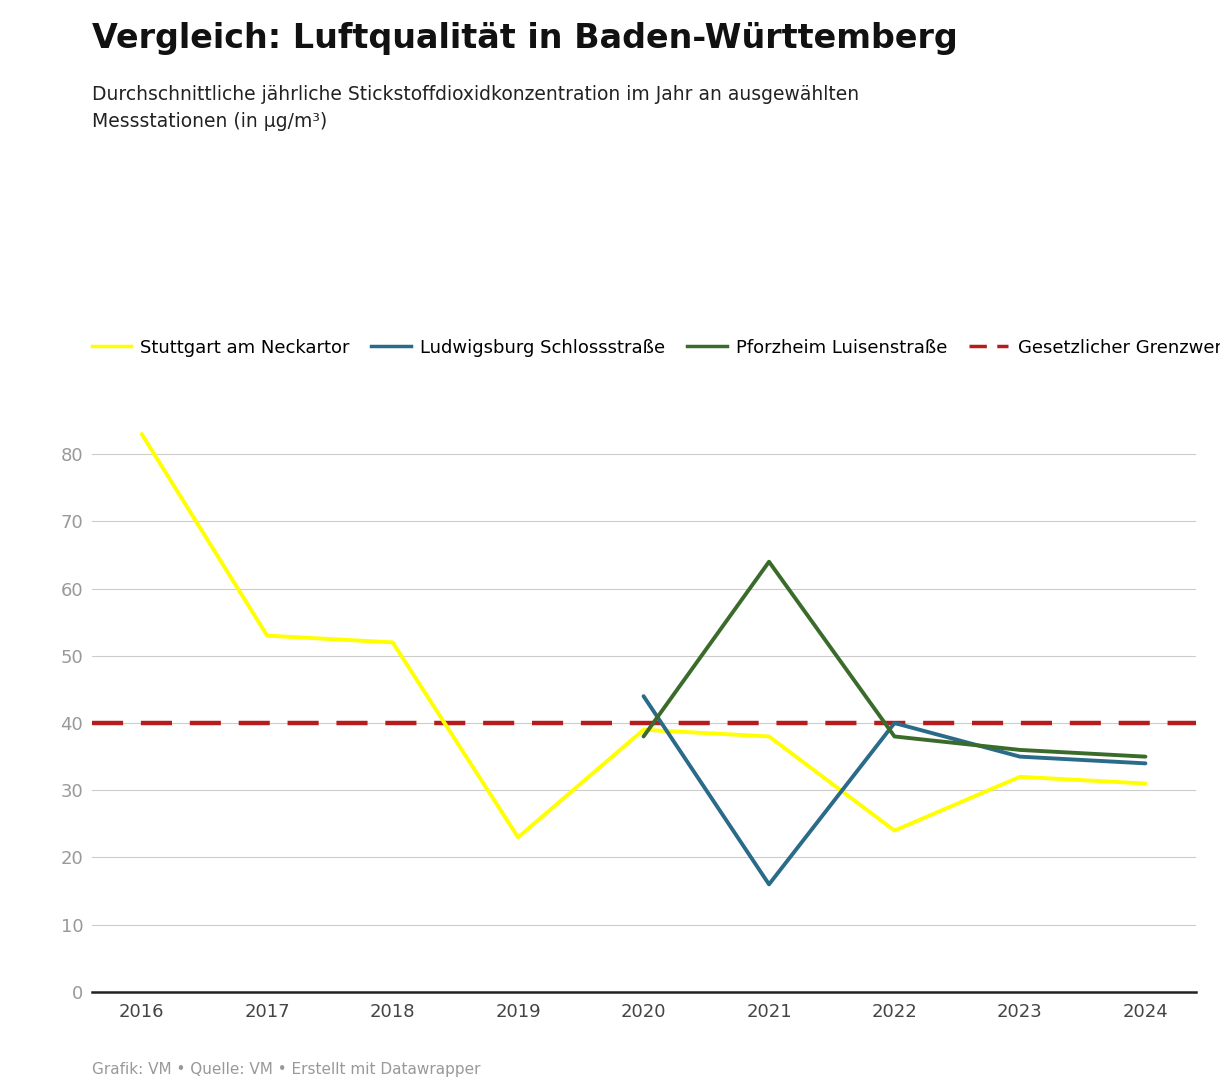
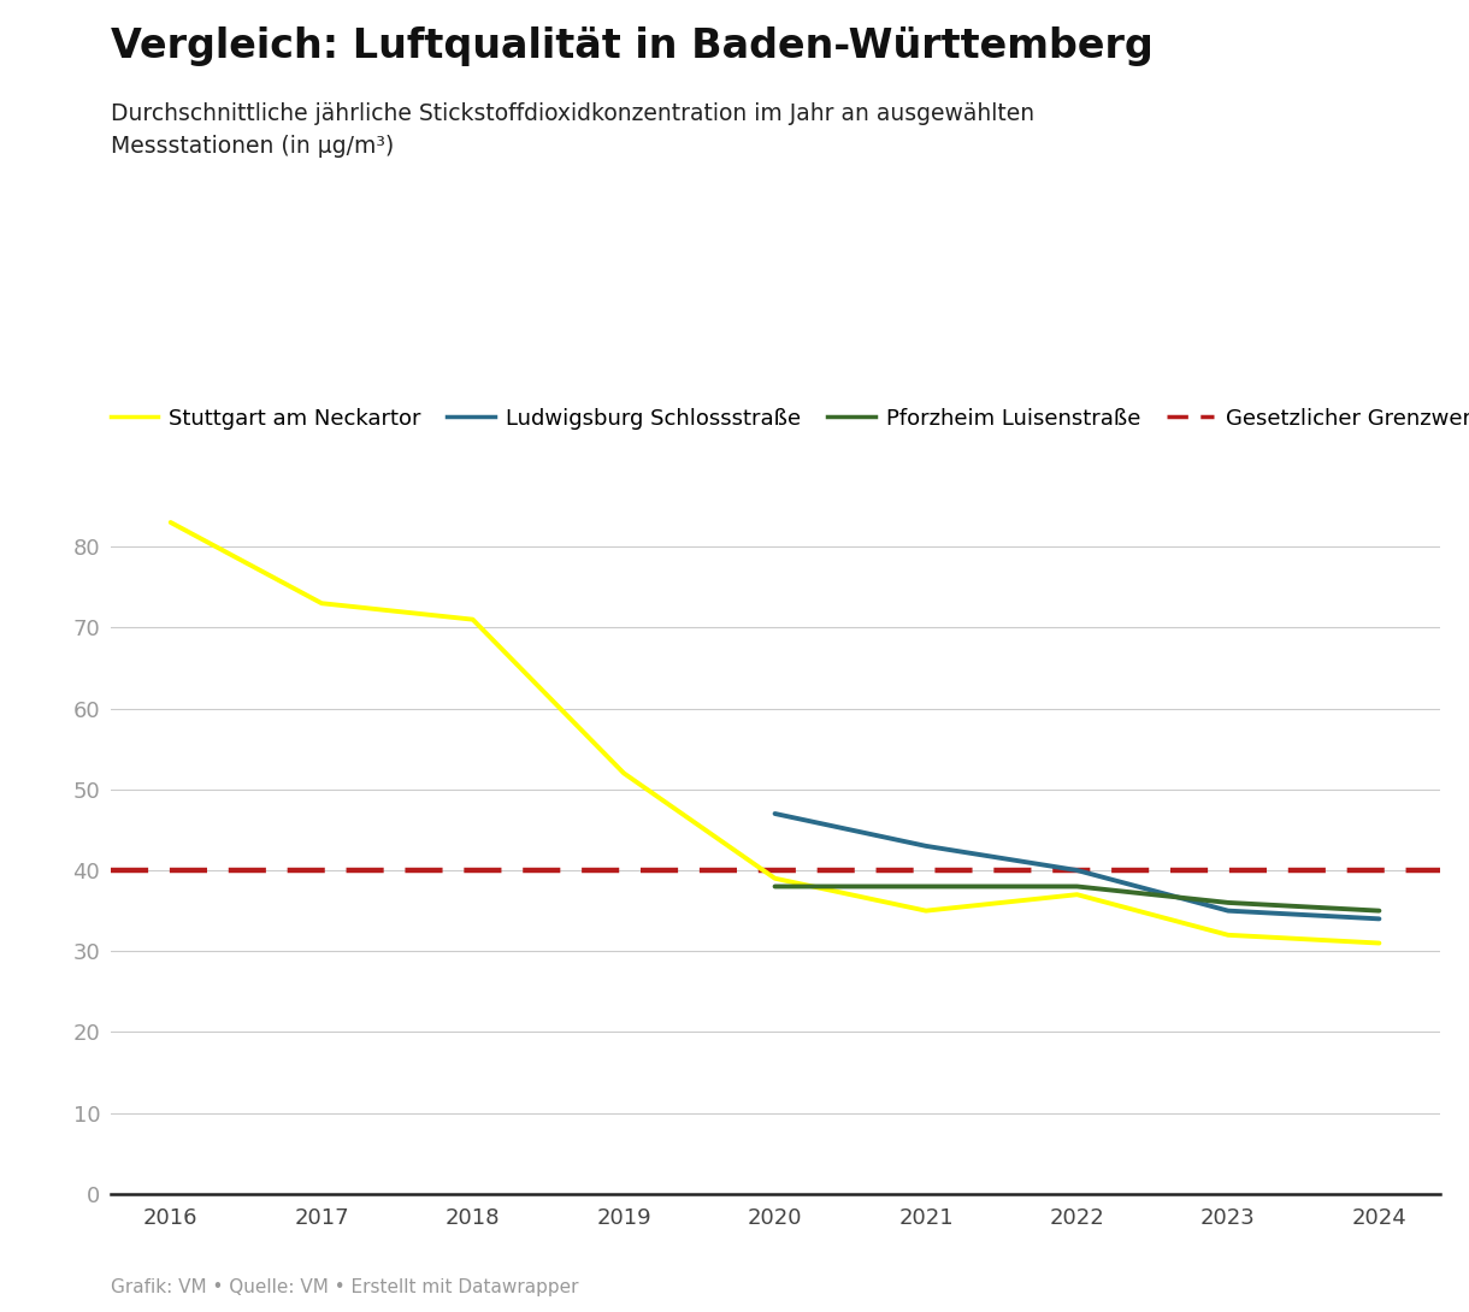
Stuttgart am Neckartor/2017: 53 -> 73
Stuttgart am Neckartor/2018: 52 -> 71
Stuttgart am Neckartor/2019: 23 -> 52
Ludwigsburg Schlossstraße/2020: 44 -> 47
Stuttgart am Neckartor/2021: 38 -> 35
Ludwigsburg Schlossstraße/2021: 16 -> 43
Pforzheim Luisenstraße/2021: 64 -> 38
Stuttgart am Neckartor/2022: 24 -> 37
